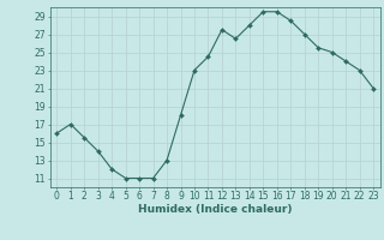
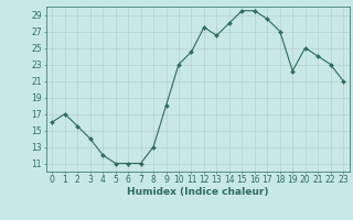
19: 25.5 -> 22.2
